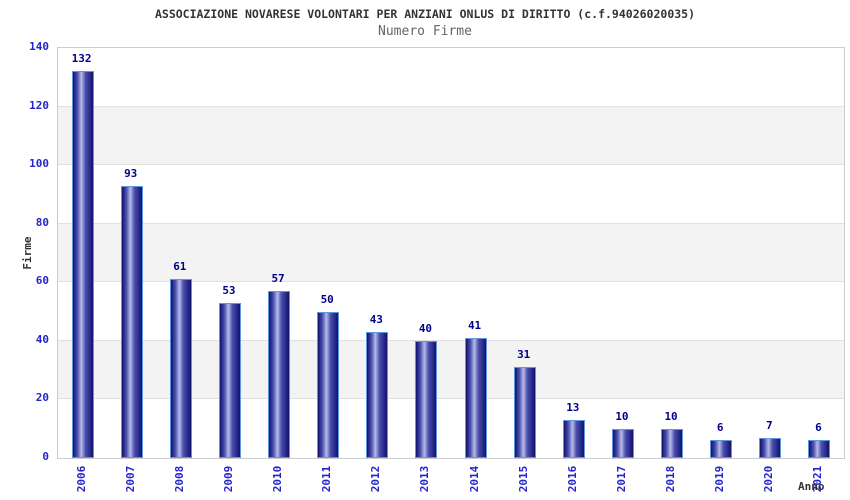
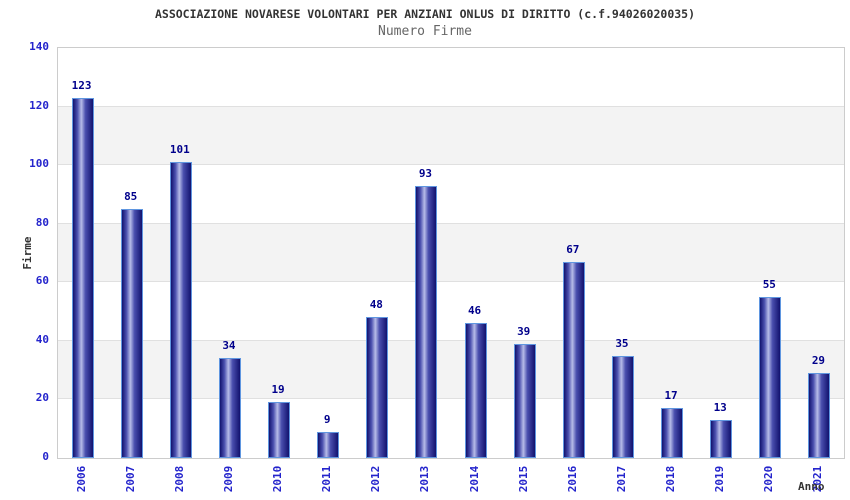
2006: 132 -> 123
2007: 93 -> 85
2008: 61 -> 101
2009: 53 -> 34
2010: 57 -> 19
2011: 50 -> 9
2012: 43 -> 48
2013: 40 -> 93
2014: 41 -> 46
2015: 31 -> 39
2016: 13 -> 67
2017: 10 -> 35
2018: 10 -> 17
2019: 6 -> 13
2020: 7 -> 55
2021: 6 -> 29
